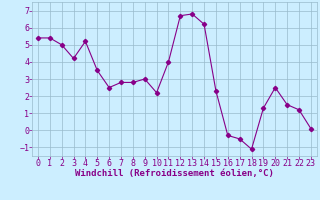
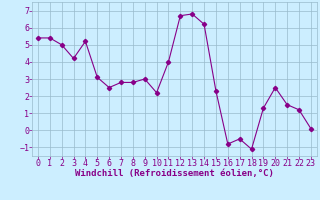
5: 3.5 -> 3.1
16: -0.3 -> -0.8
